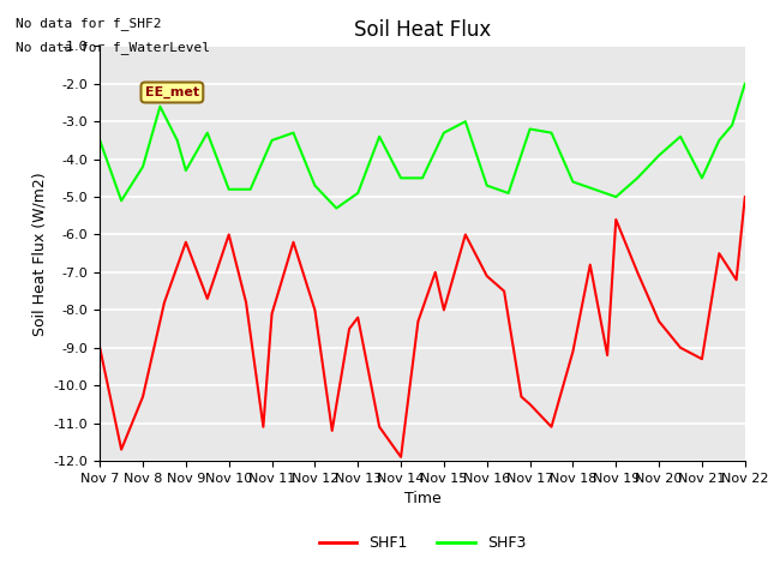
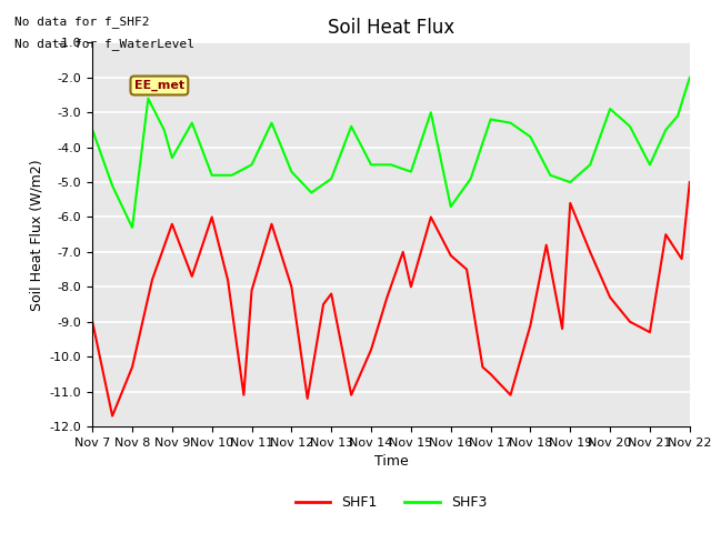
SHF3/Nov 8: -4.2 -> -6.3
SHF3/Nov 11: -3.5 -> -4.5
SHF1/Nov 14: -11.9 -> -9.8
SHF3/Nov 15: -3.3 -> -4.7
SHF3/Nov 16: -4.7 -> -5.7
SHF3/Nov 18: -4.6 -> -3.7
SHF3/Nov 20: -3.9 -> -2.9
